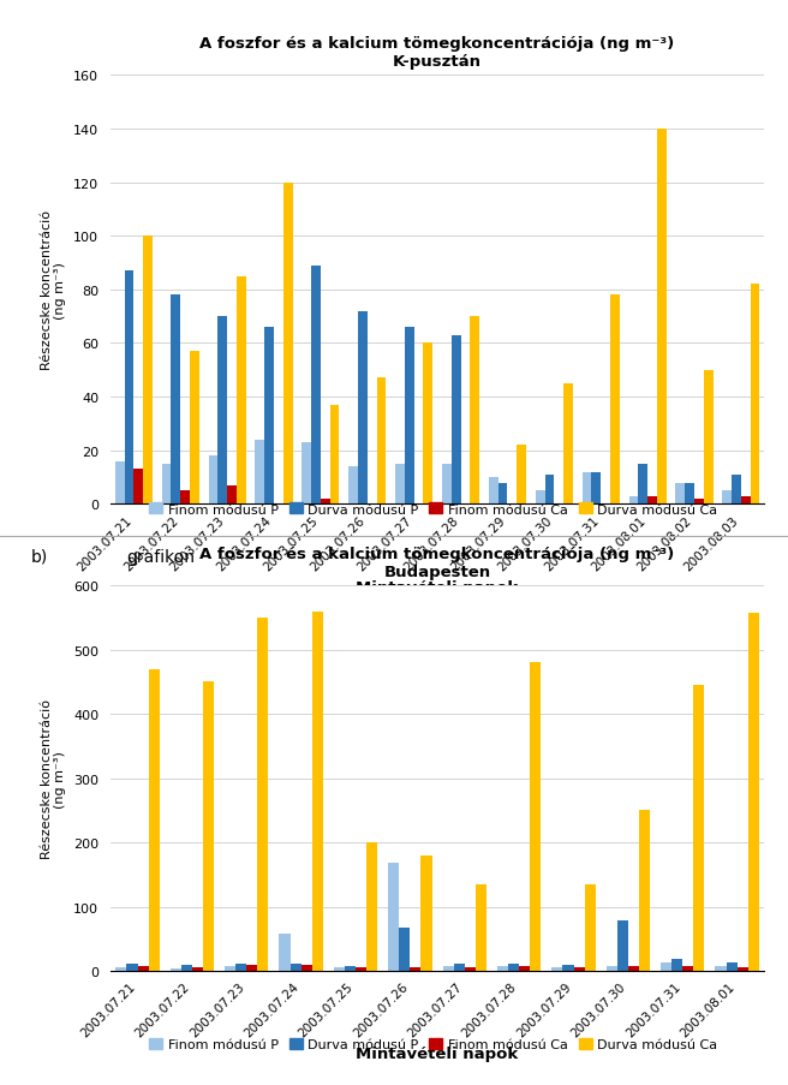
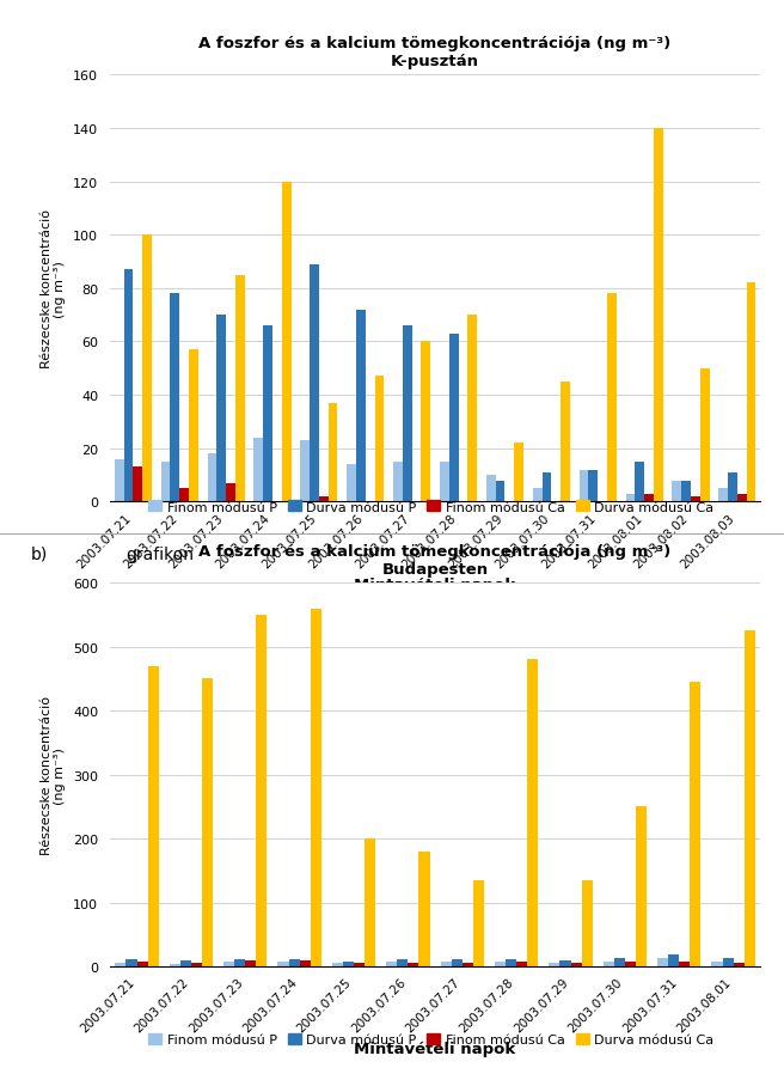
Finom módusú P/2003.07.24: 58 -> 8
Finom módusú P/2003.07.26: 168 -> 8
Durva módusú P/2003.07.26: 68 -> 12
Durva módusú P/2003.07.30: 78 -> 13
Durva módusú Ca/2003.08.01: 558 -> 525
